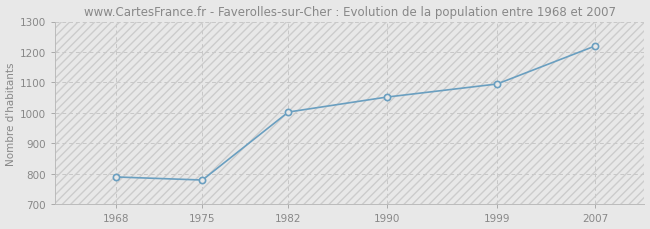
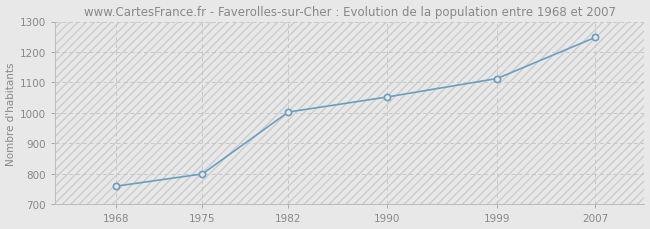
1968: 790 -> 760
1975: 780 -> 800
1999: 1095 -> 1113
2007: 1220 -> 1248
